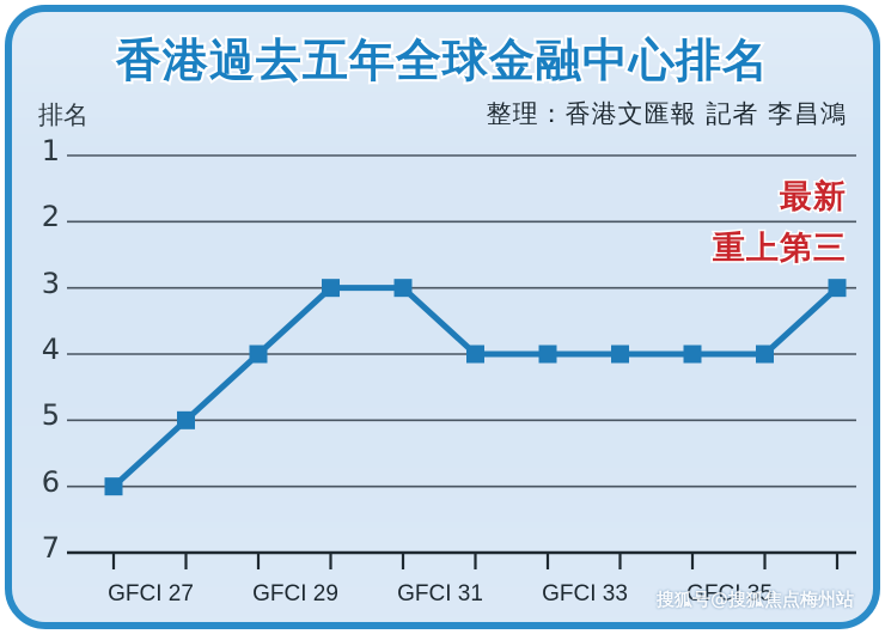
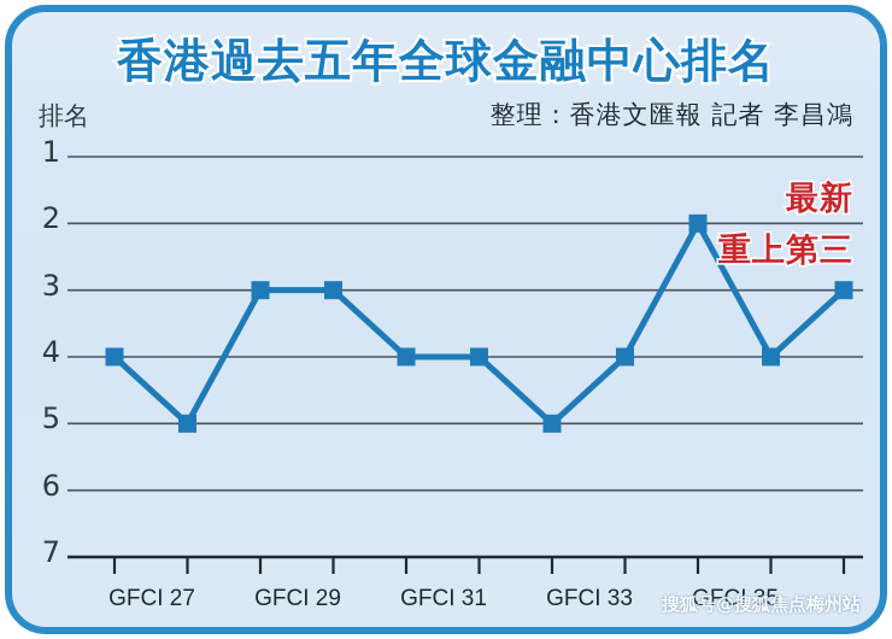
GFCI 27: 6 -> 4
GFCI 29: 4 -> 3
GFCI 31: 3 -> 4
GFCI 33: 4 -> 5
GFCI 35: 4 -> 2
